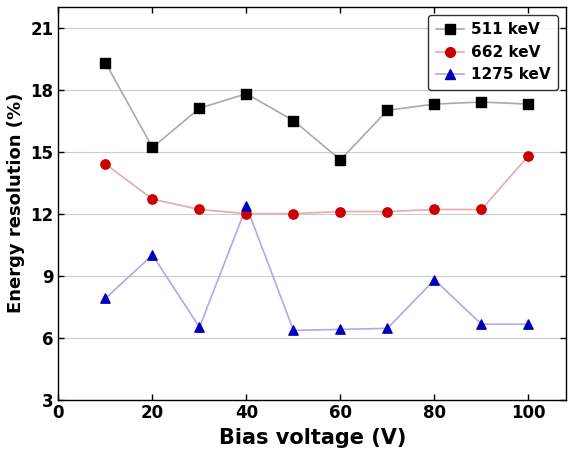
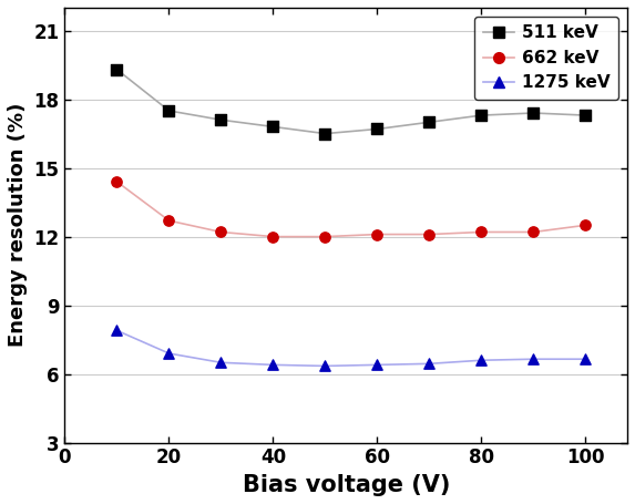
511 keV/20: 15.2 -> 17.5
1275 keV/20: 10.00 -> 6.90
511 keV/40: 17.8 -> 16.8
1275 keV/40: 12.35 -> 6.40
511 keV/60: 14.6 -> 16.7
1275 keV/80: 8.80 -> 6.60
662 keV/100: 14.8 -> 12.5
